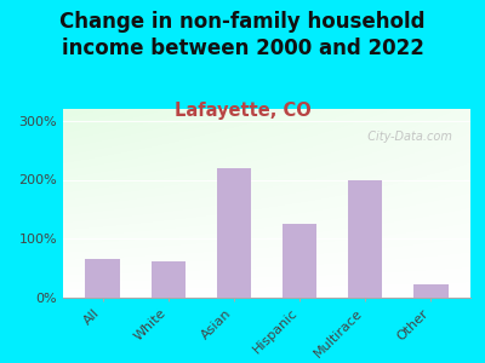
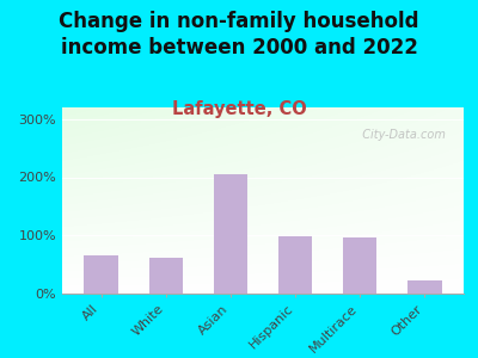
Asian: 220% -> 205%
Hispanic: 125% -> 98%
Multirace: 200% -> 97%
